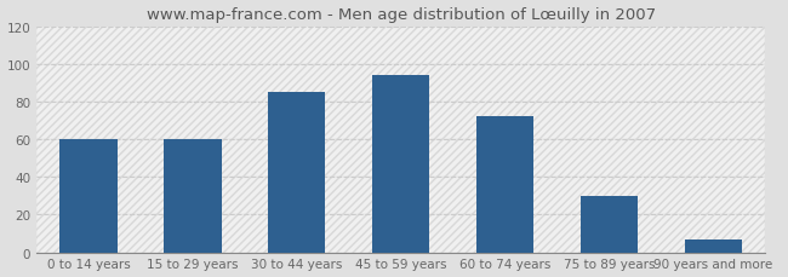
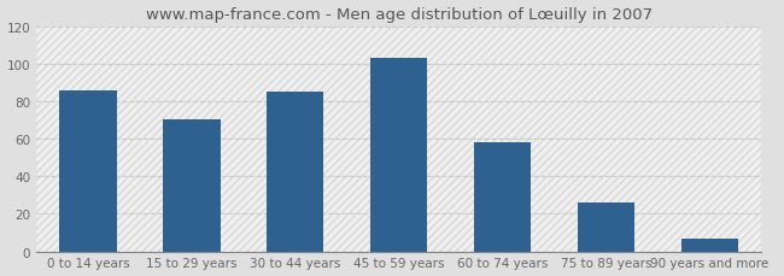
0 to 14 years: 60 -> 86
15 to 29 years: 60 -> 70
45 to 59 years: 94 -> 103
60 to 74 years: 72 -> 58
75 to 89 years: 30 -> 26
